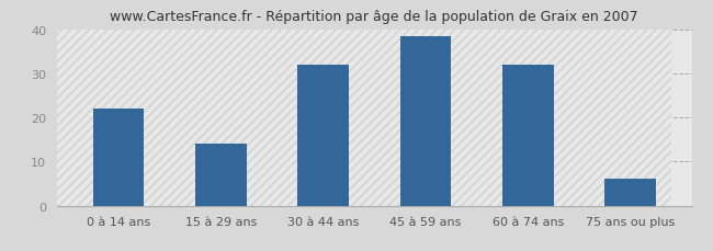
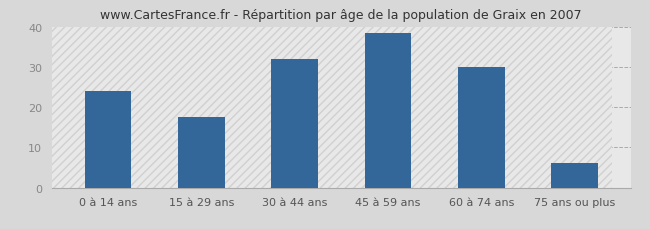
0 à 14 ans: 22.0 -> 24.0
15 à 29 ans: 14.0 -> 17.5
60 à 74 ans: 32.0 -> 30.0
